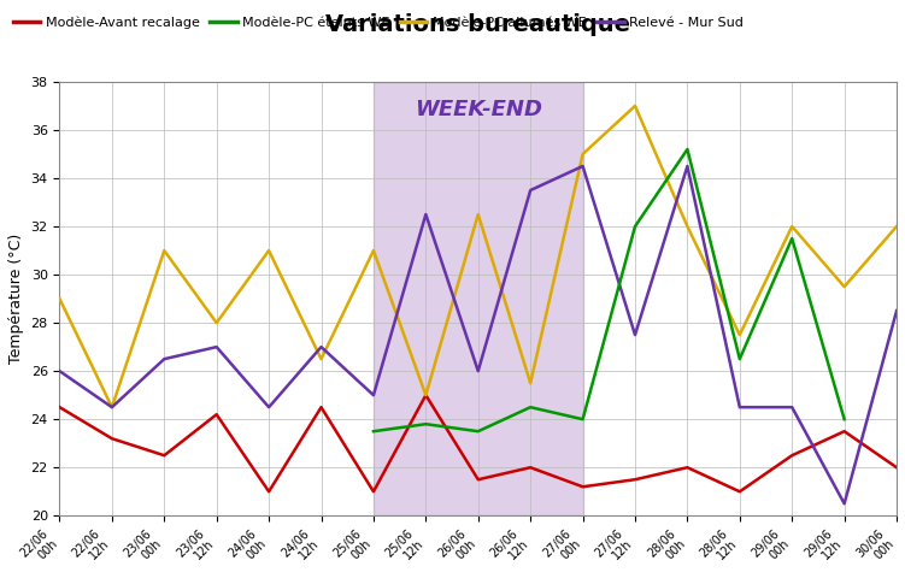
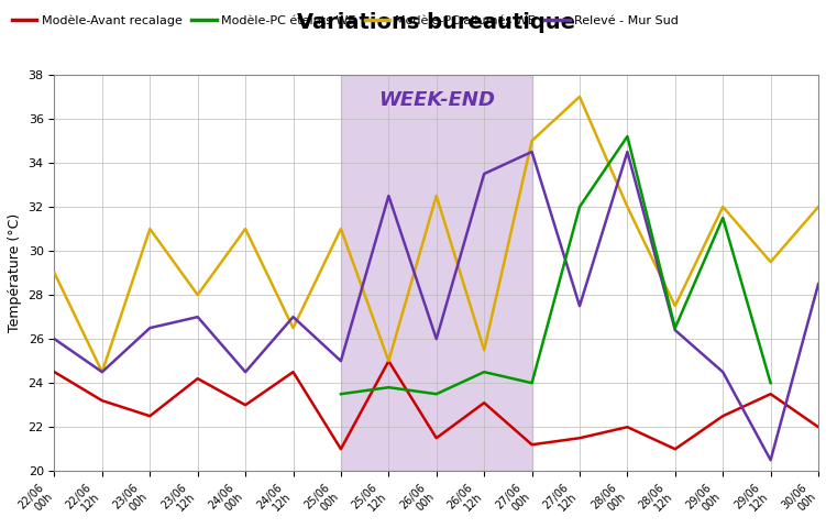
Modèle-Avant recalage/24/06 00h: 21.0 -> 23.0
Modèle-Avant recalage/26/06 12h: 22.0 -> 23.1
Relevé - Mur Sud/28/06 12h: 24.5 -> 26.4
